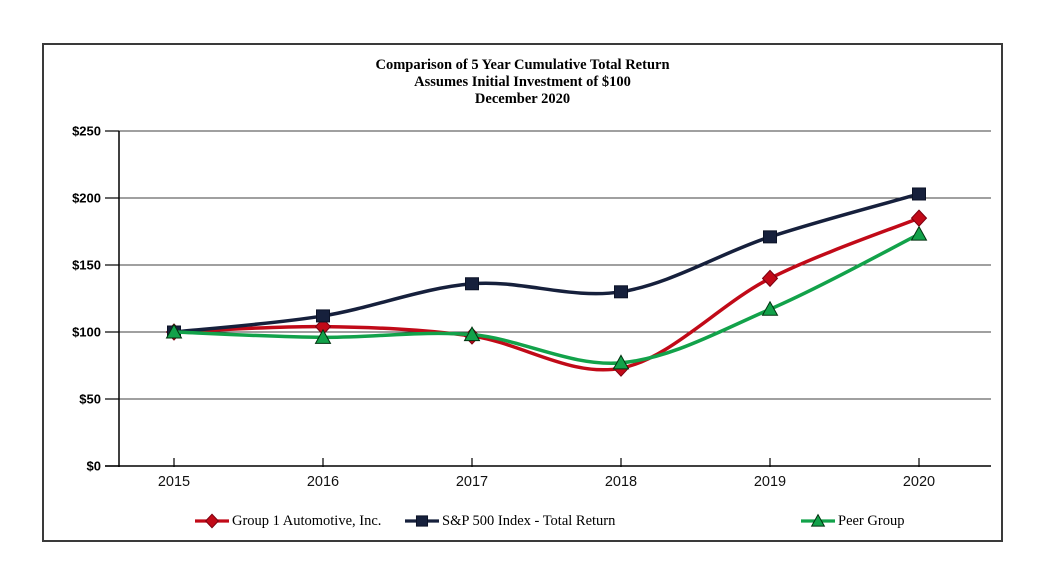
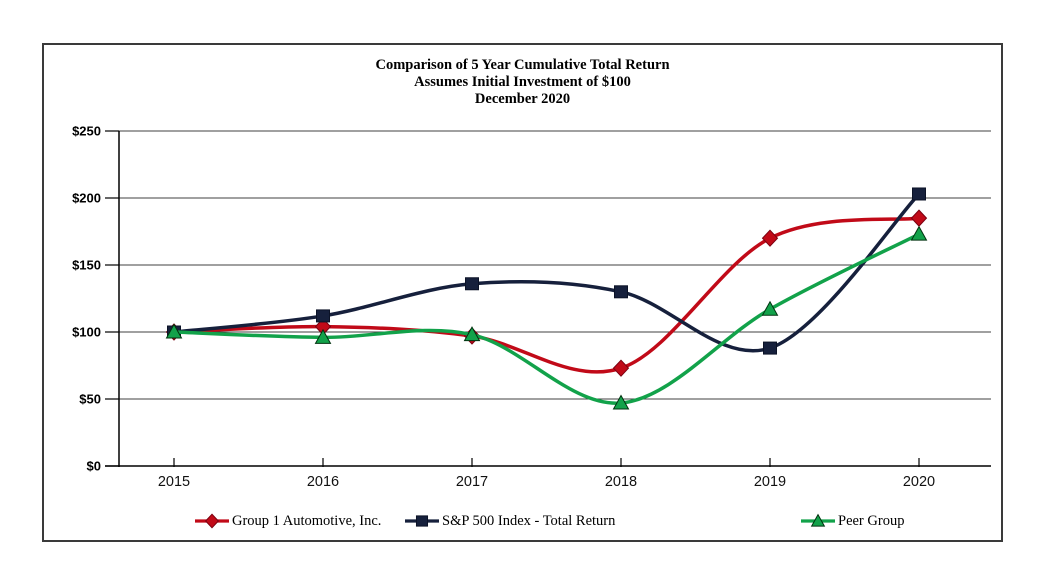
Peer Group/2018: $77 -> $47
Group 1 Automotive, Inc./2019: $140 -> $170
S&P 500 Index - Total Return/2019: $171 -> $88
